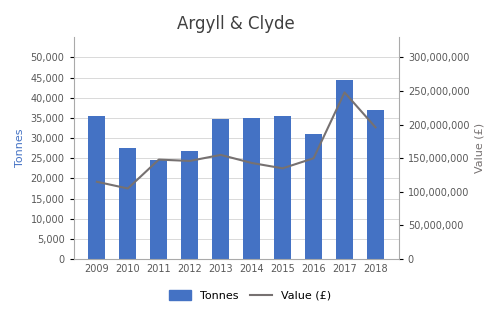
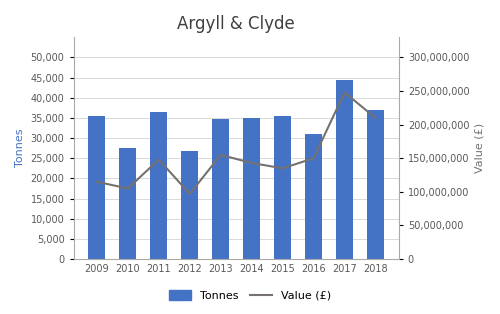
Tonnes/2011: 24,500 -> 36,500
Value (£)/2012: 146,000,000 -> 97,000,000
Value (£)/2018: 196,000,000 -> 210,000,000
